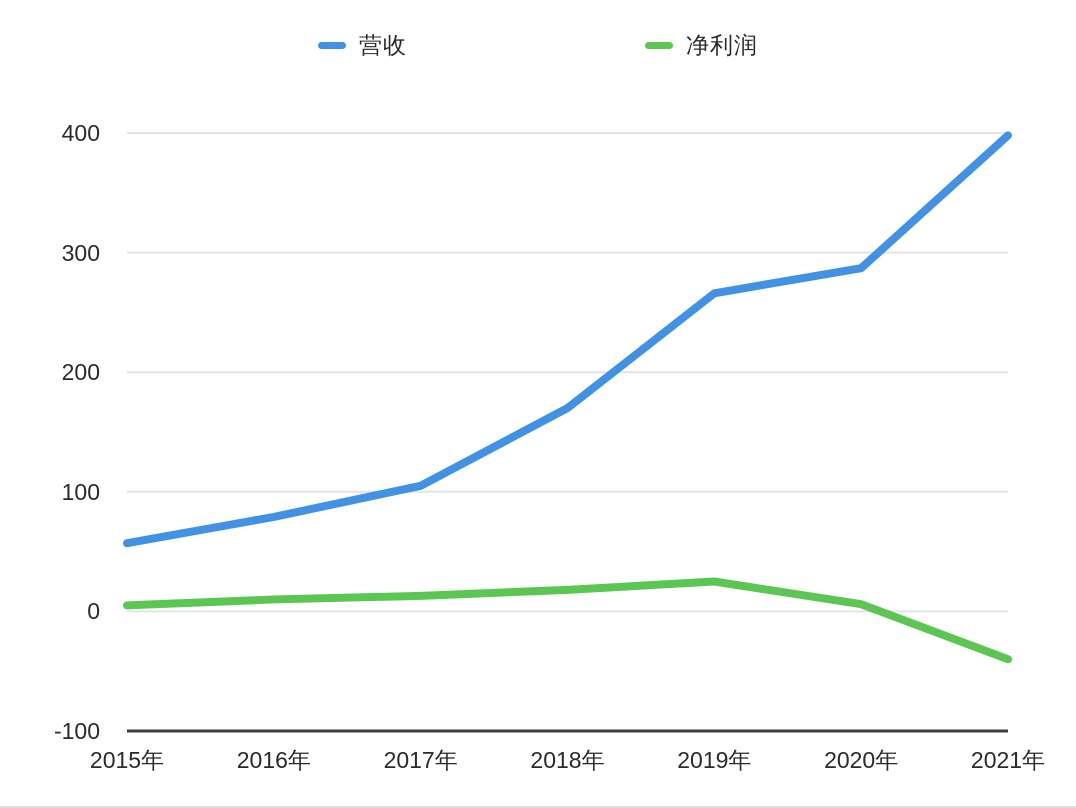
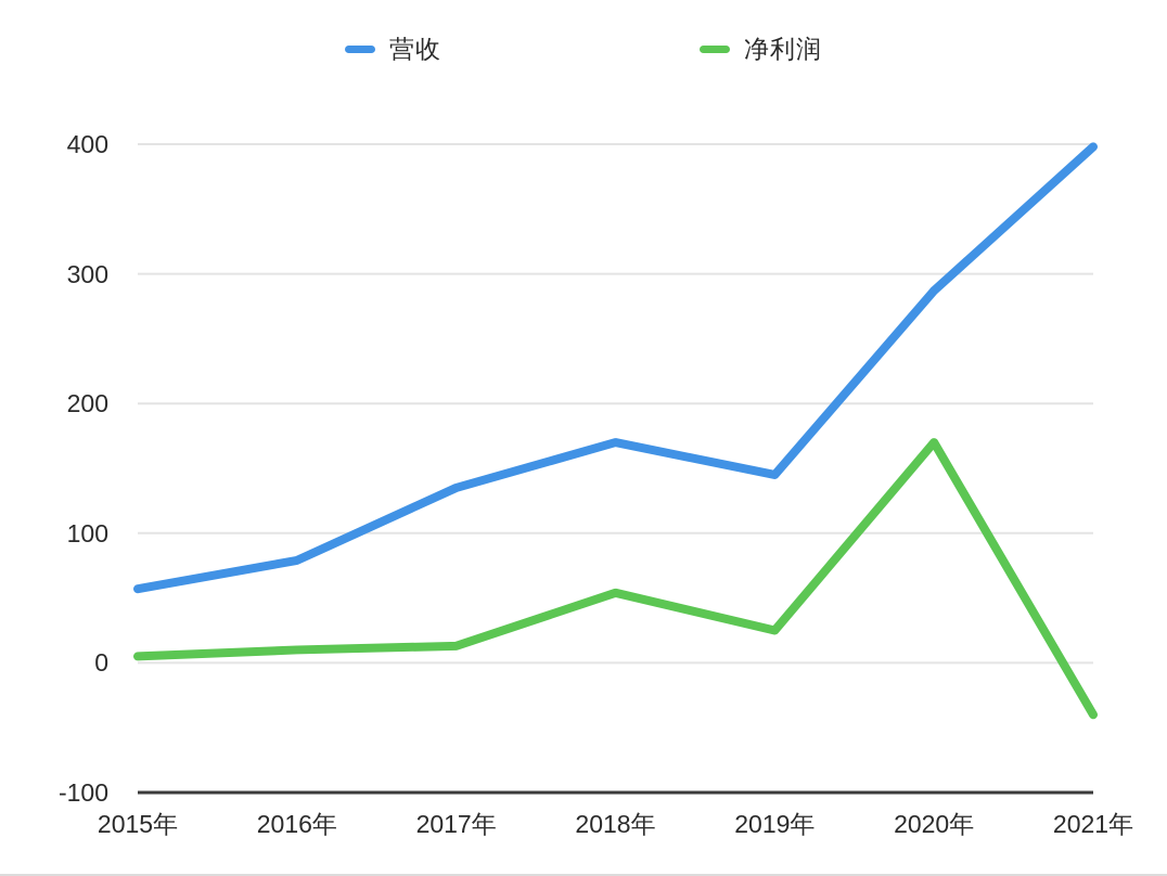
营收/2017年: 105 -> 135
净利润/2018年: 18 -> 54
营收/2019年: 266 -> 145
净利润/2020年: 6 -> 170
